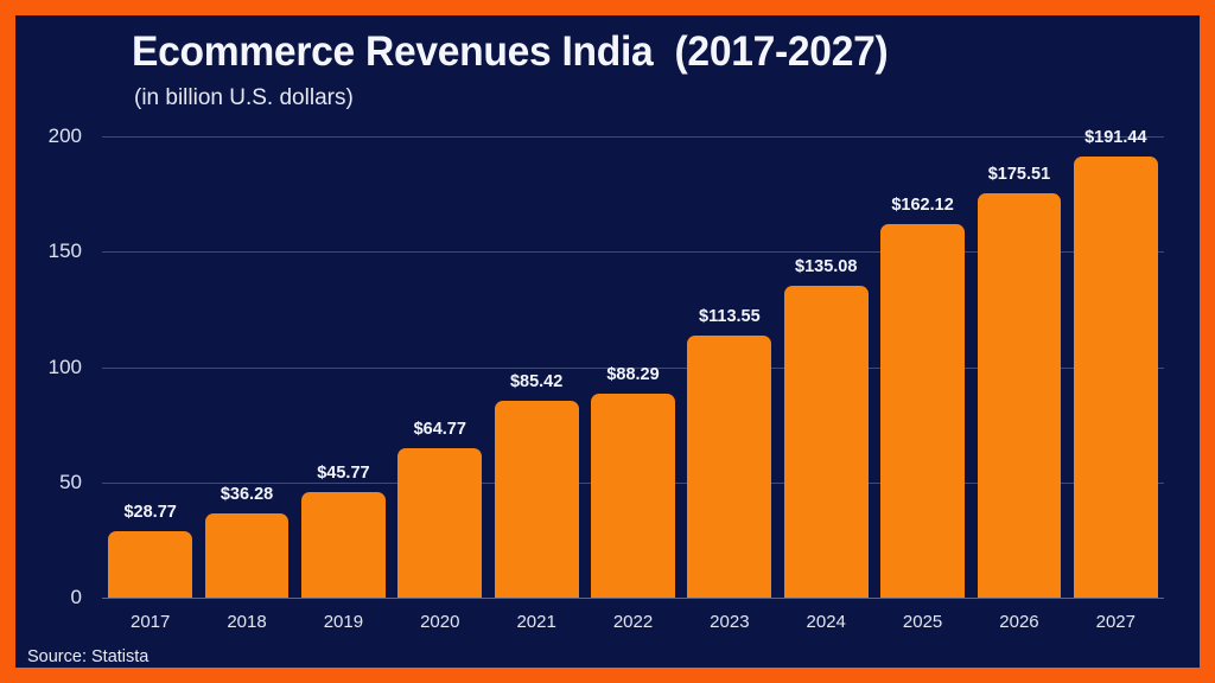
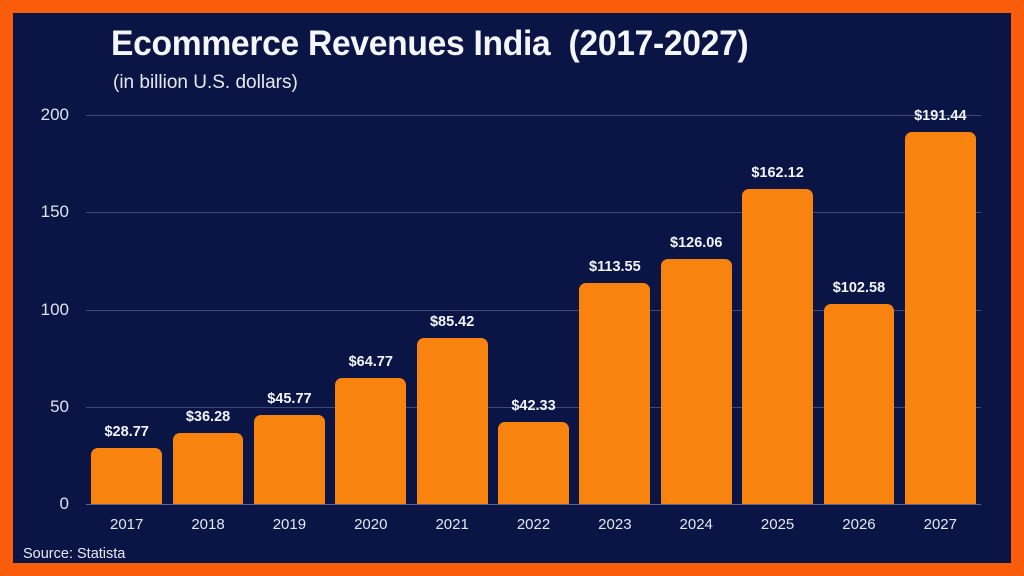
2022: $88.29 -> $42.33
2024: $135.08 -> $126.06
2026: $175.51 -> $102.58
